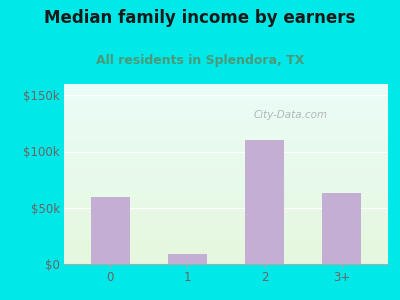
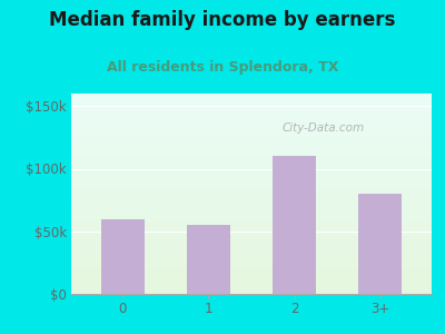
1: $9k -> $55k
3+: $63k -> $80k
